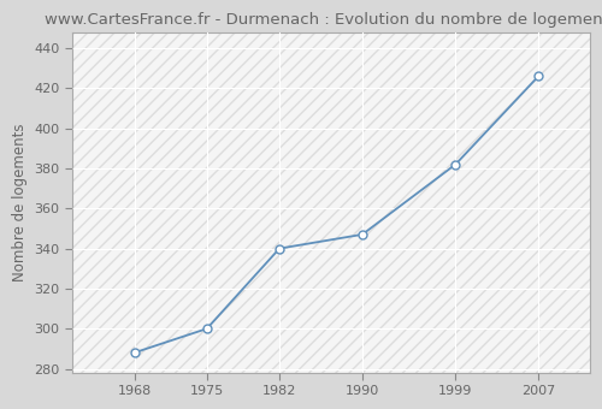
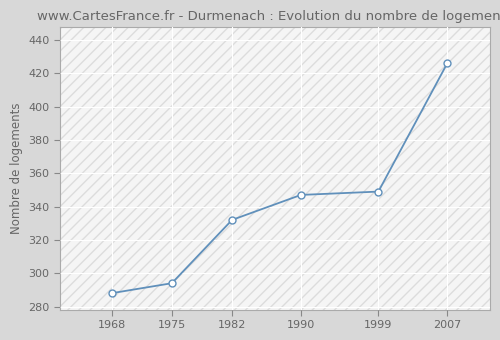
1975: 300 -> 294
1982: 340 -> 332
1999: 382 -> 349
